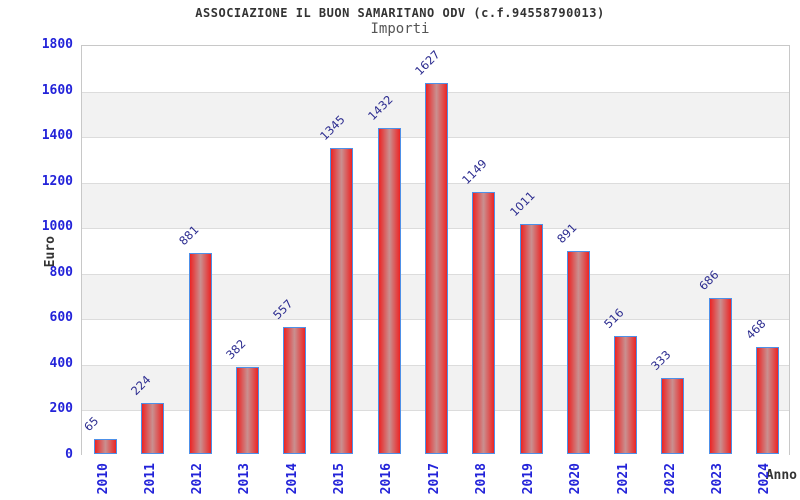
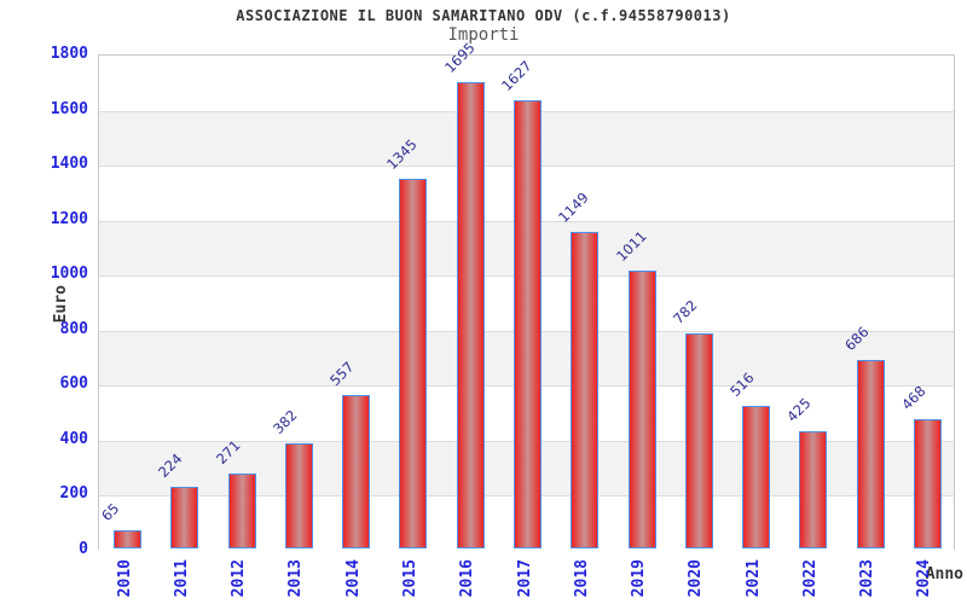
2012: 881 -> 271
2016: 1432 -> 1695
2020: 891 -> 782
2022: 333 -> 425
